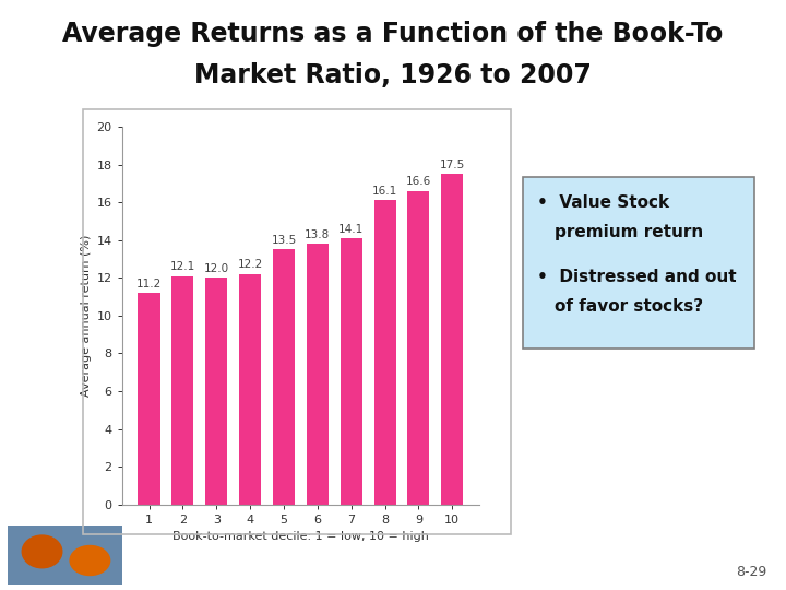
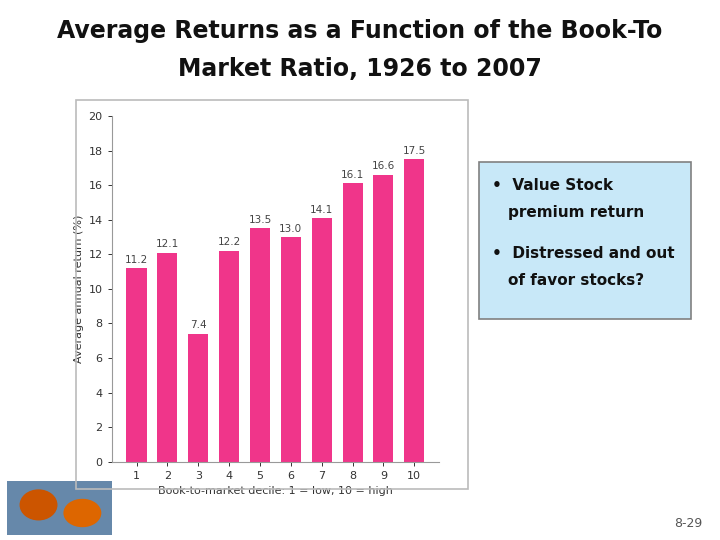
3: 12.0 -> 7.4
6: 13.8 -> 13.0
